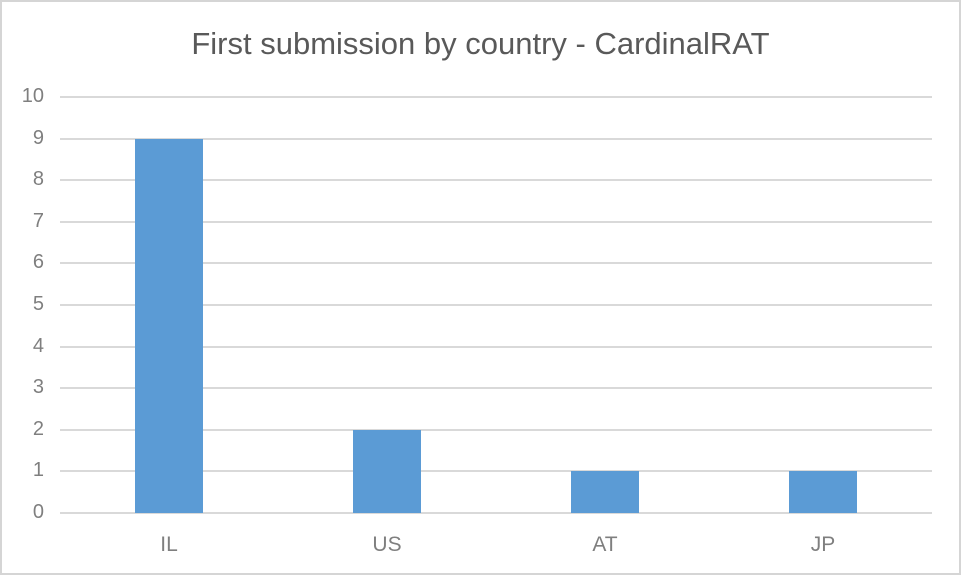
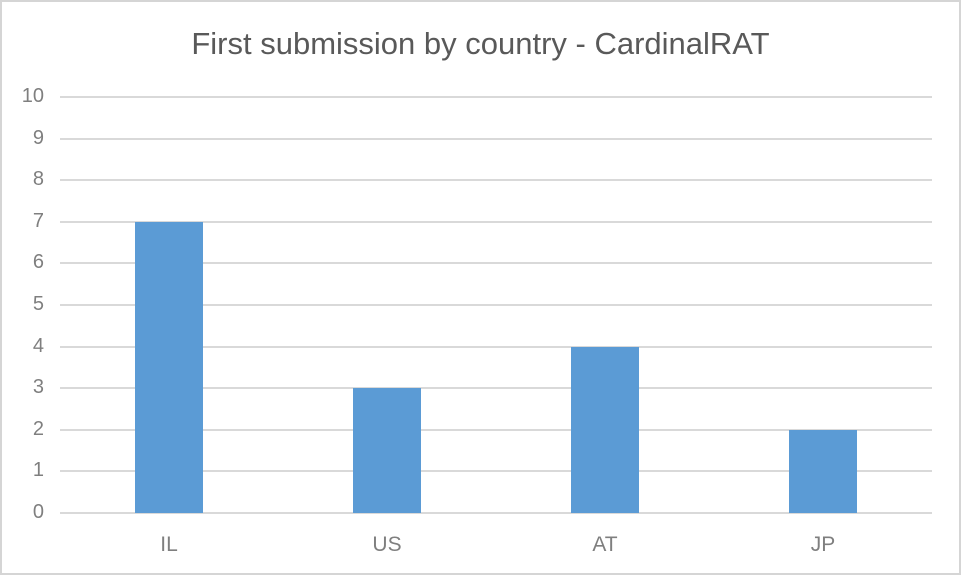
IL: 9 -> 7
US: 2 -> 3
AT: 1 -> 4
JP: 1 -> 2
